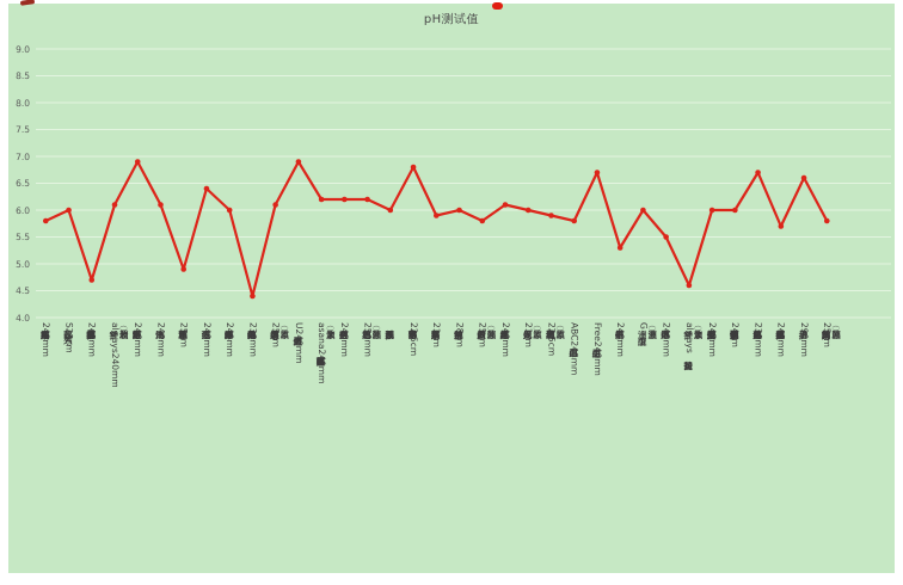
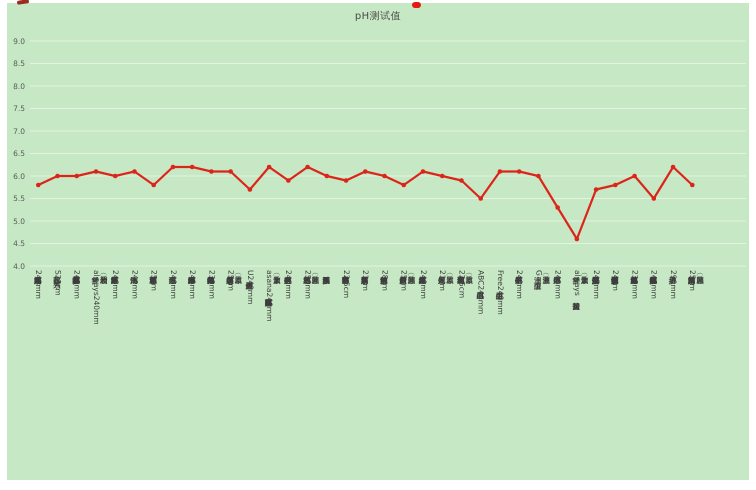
护舒宝云感棉极薄日用卫生巾240mm: 4.7 -> 6.0
好舒爽暖洁舒芯日用246mm: 6.9 -> 6.0
花王乐而雅零触感25cm: 4.9 -> 5.8
薇尔无漫感240mm: 6.4 -> 6.2
千金净雅妇科专用棉巾240mm: 6.0 -> 6.2
简约组合超薄棉柔卫生巾230mm: 4.4 -> 6.1
U适天然竹纤日用240mm: 6.9 -> 5.7
全棉时代奈丝公主240mm: 6.2 -> 5.9
乐而雅零感特薄日用22.5cm: 6.8 -> 5.9
高洁丝亲肤棉面日用21cm: 5.9 -> 6.1
ABC卫生巾日用240mm: 5.8 -> 5.5
Free日用卫生巾240mm: 6.7 -> 6.1
子初日用卫生巾240mm: 5.3 -> 6.1
洁婷日用卫生巾240mm: 5.5 -> 5.3
七度空间少女系列日用245mm: 6.0 -> 5.7
怡丽新素肌感立体护围日用24cm: 6.0 -> 5.8
笑爽超柔触感日用230mm: 6.7 -> 6.0
小妮日用纯棉立体护围丝薄240mm: 5.7 -> 5.5
护卫者日用290mm: 6.6 -> 6.2
